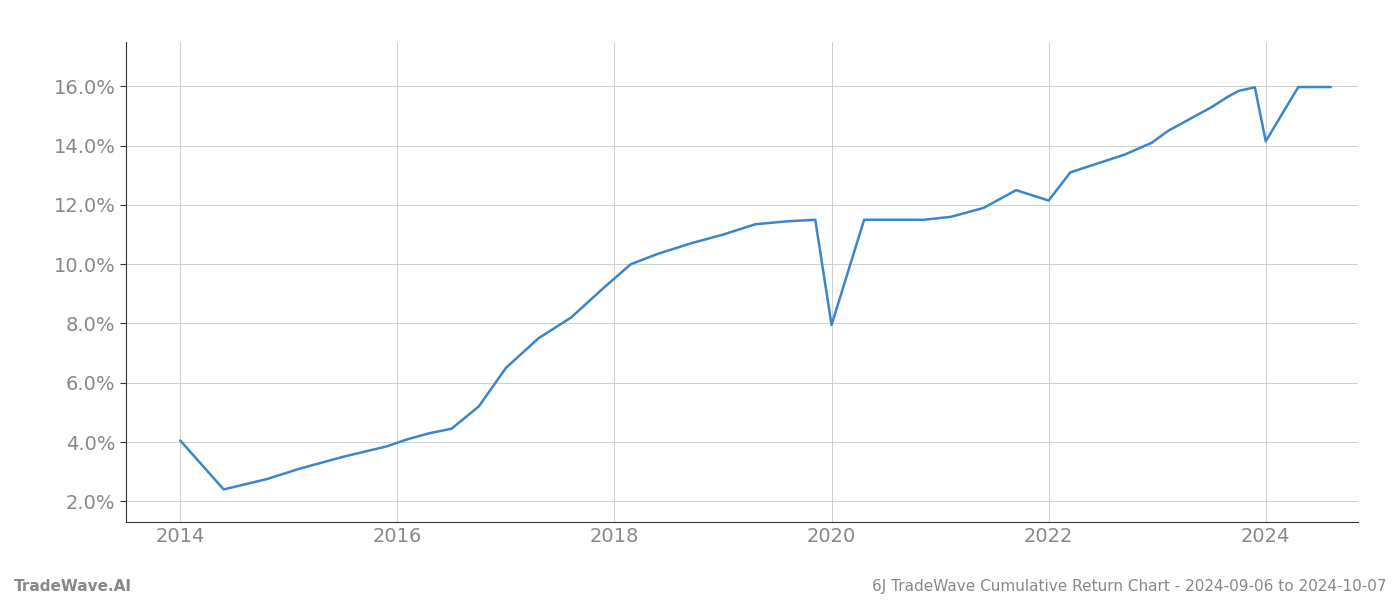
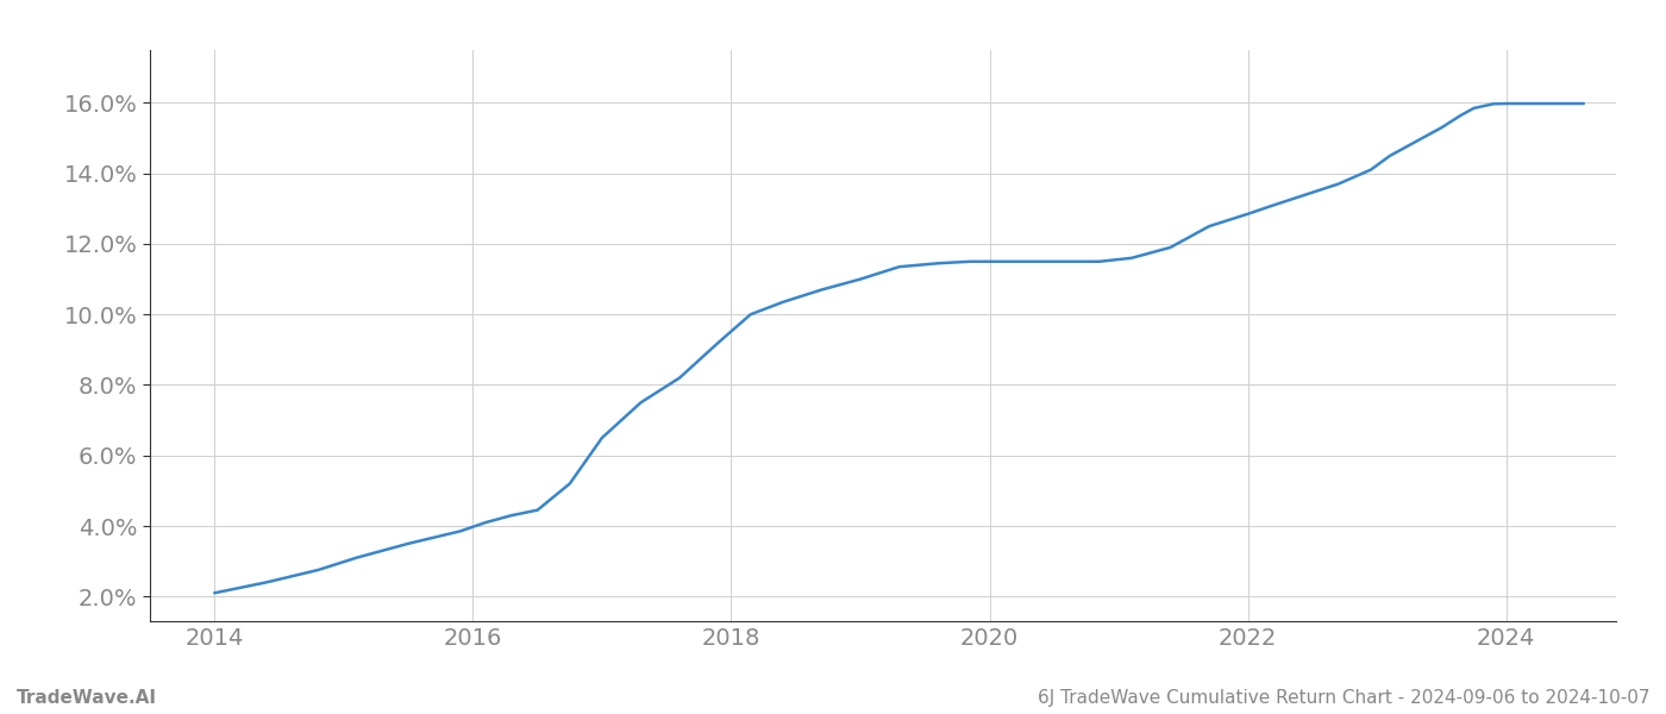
2014: 4.05% -> 2.10%
2020: 7.95% -> 11.50%
2022: 12.15% -> 12.85%
2024: 14.15% -> 15.98%
